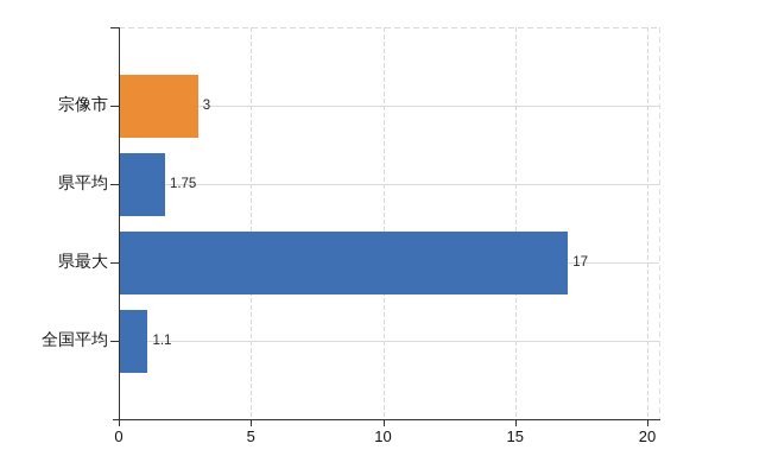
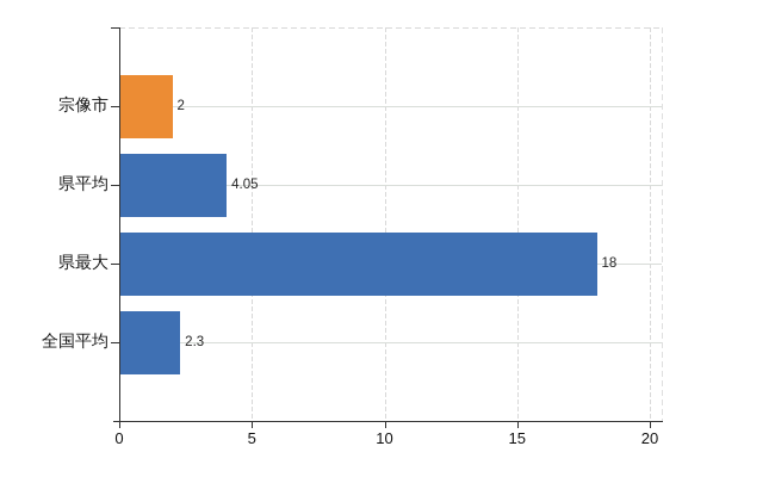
宗像市: 3 -> 2
県平均: 1.75 -> 4.05
県最大: 17 -> 18
全国平均: 1.1 -> 2.3
